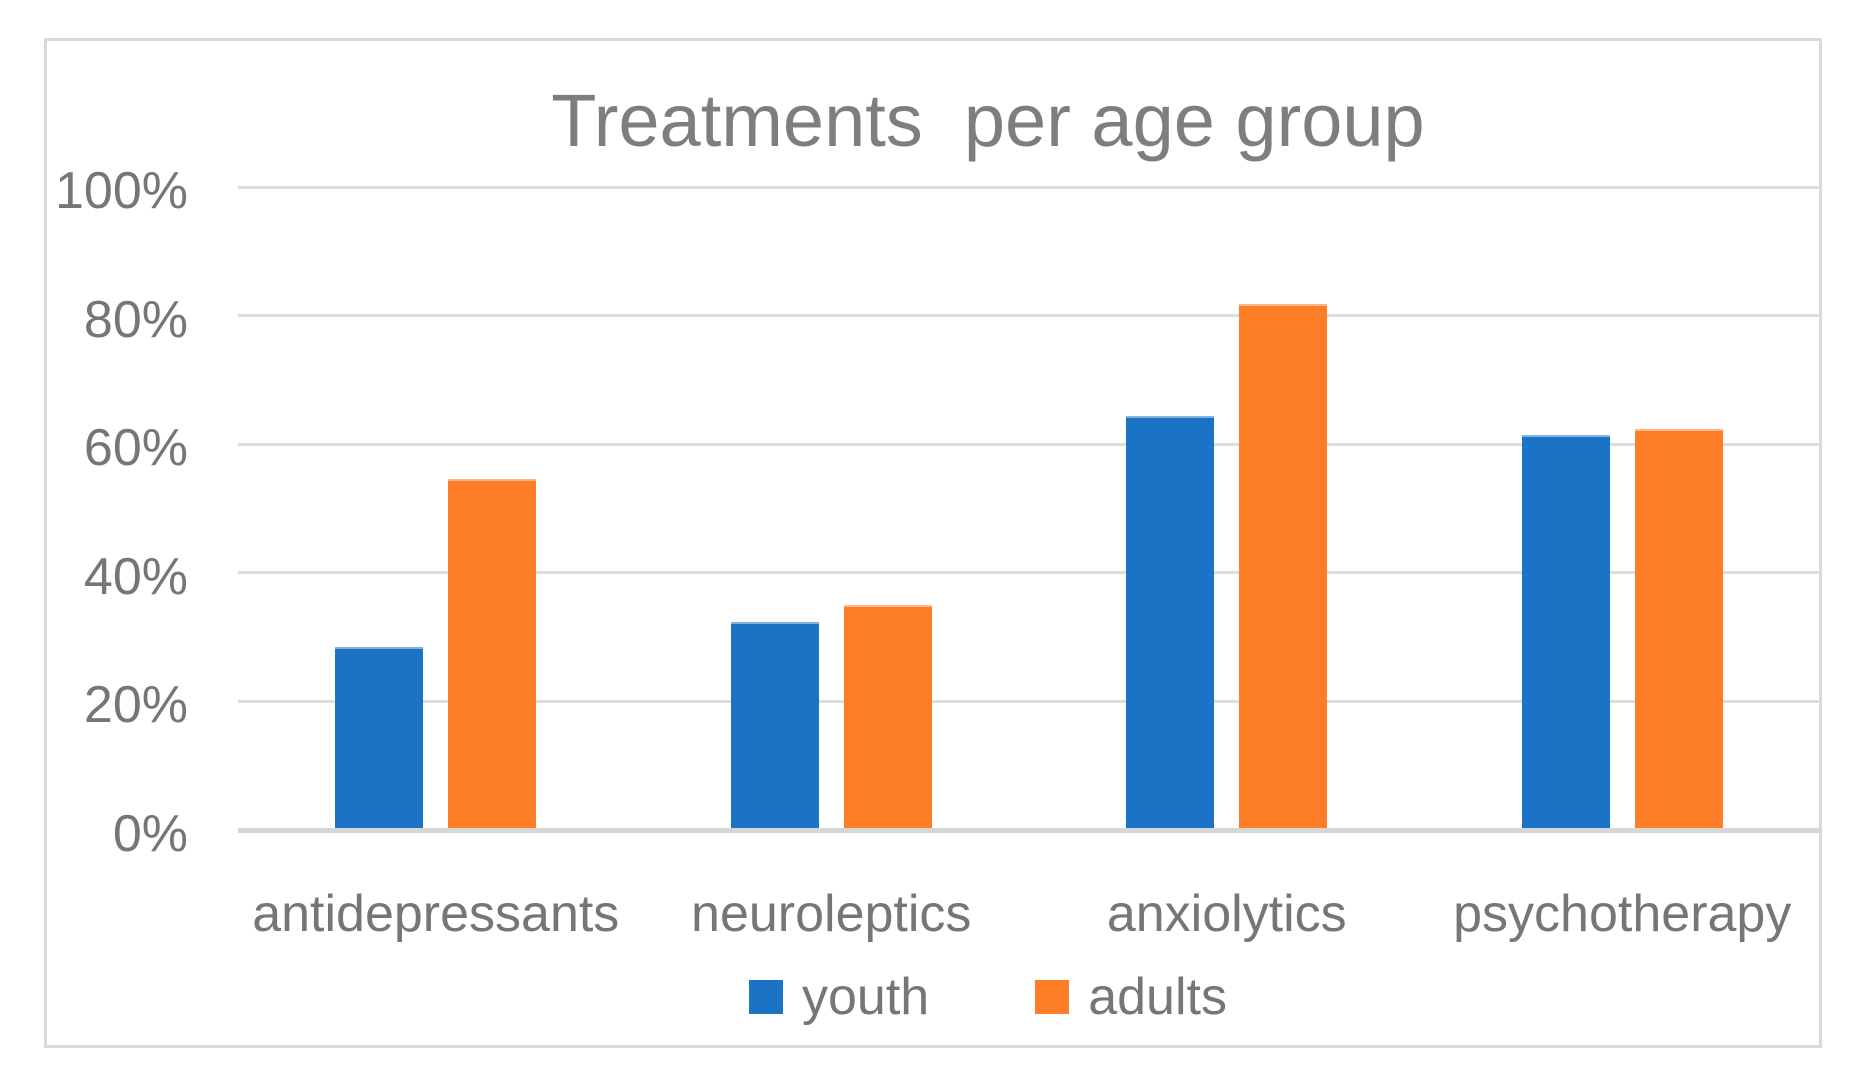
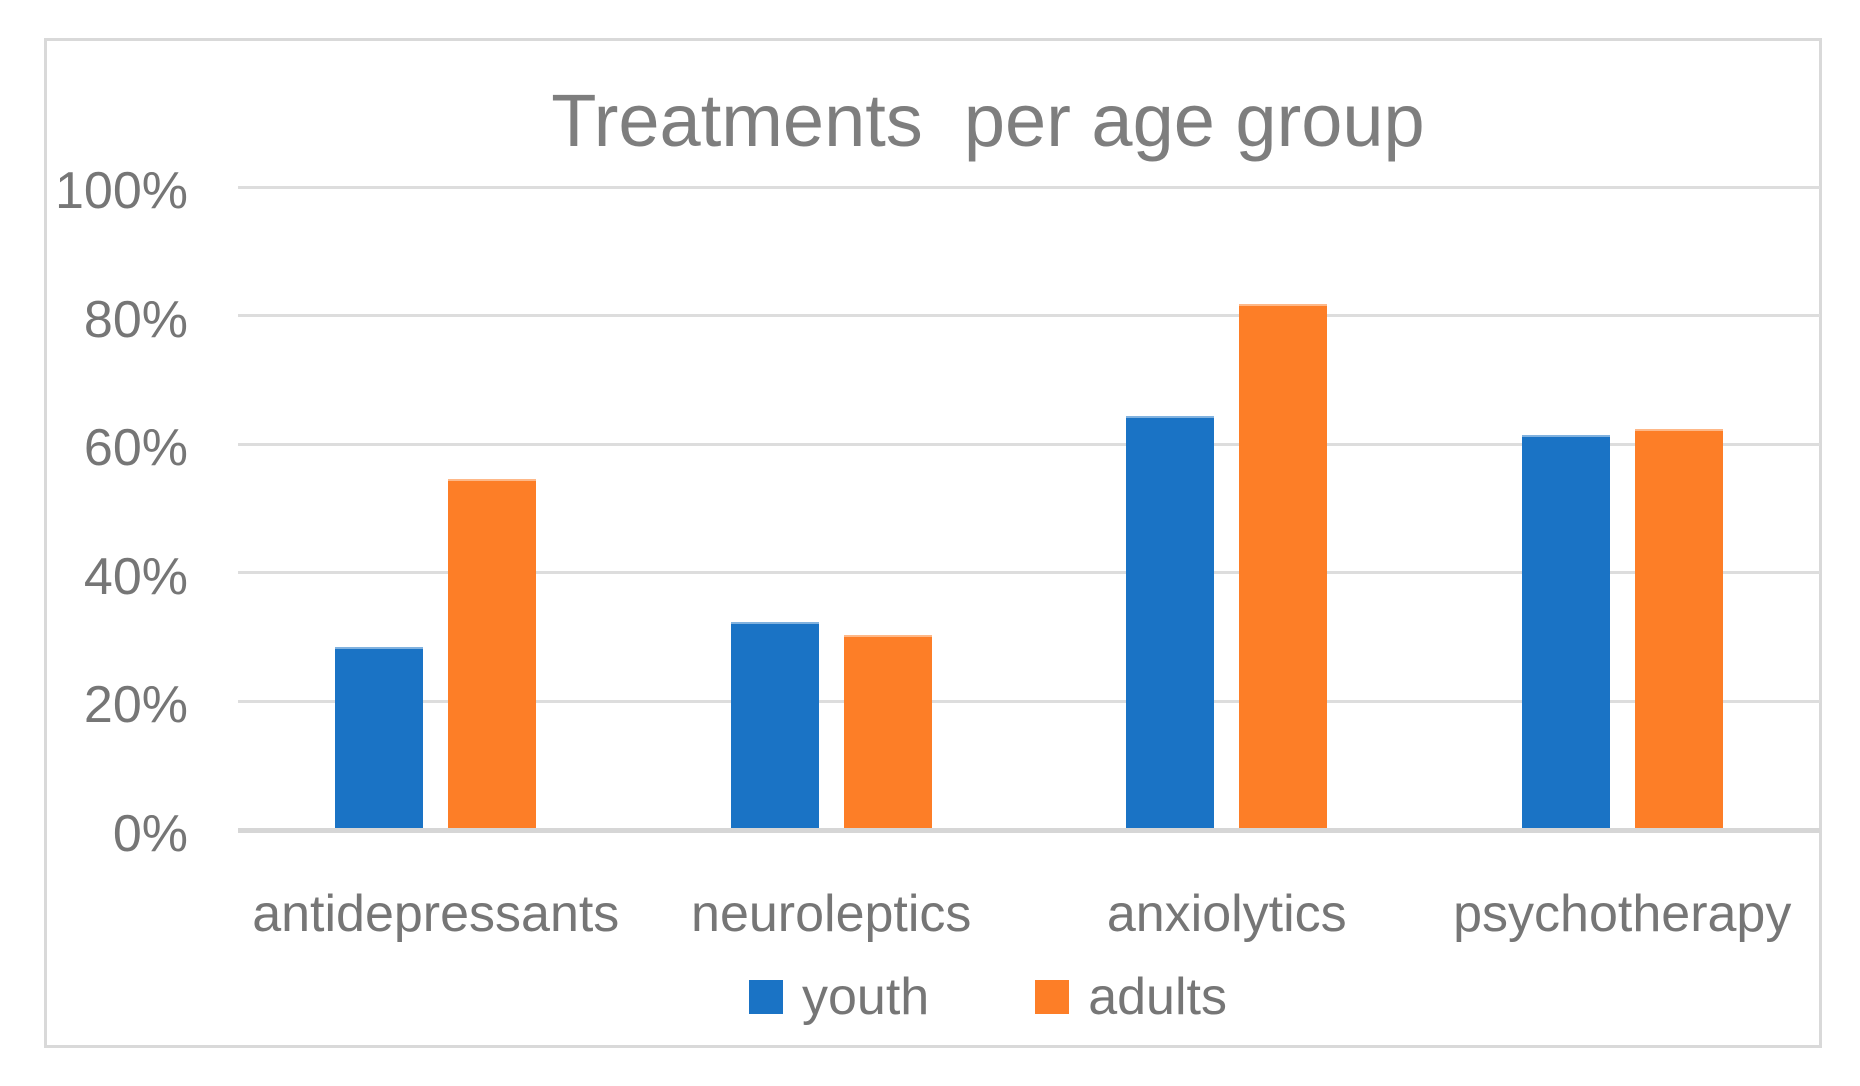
adults/neuroleptics: 35% -> 30%
